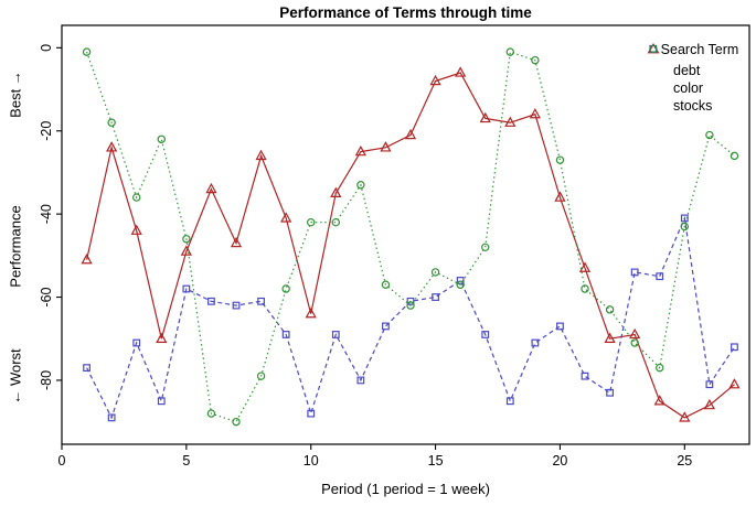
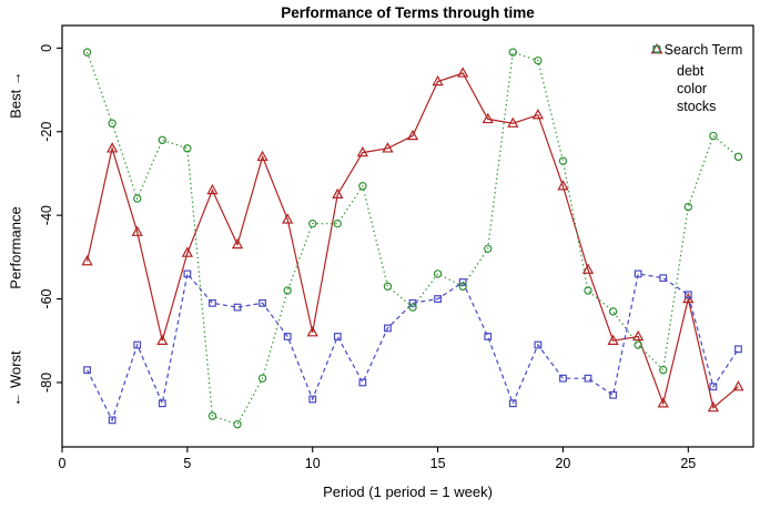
color/5: -58 -> -54
stocks/5: -46 -> -24
debt/10: -64 -> -68
color/10: -88 -> -84
debt/20: -36 -> -33
color/20: -67 -> -79
debt/25: -89 -> -60
color/25: -41 -> -59
stocks/25: -43 -> -38
